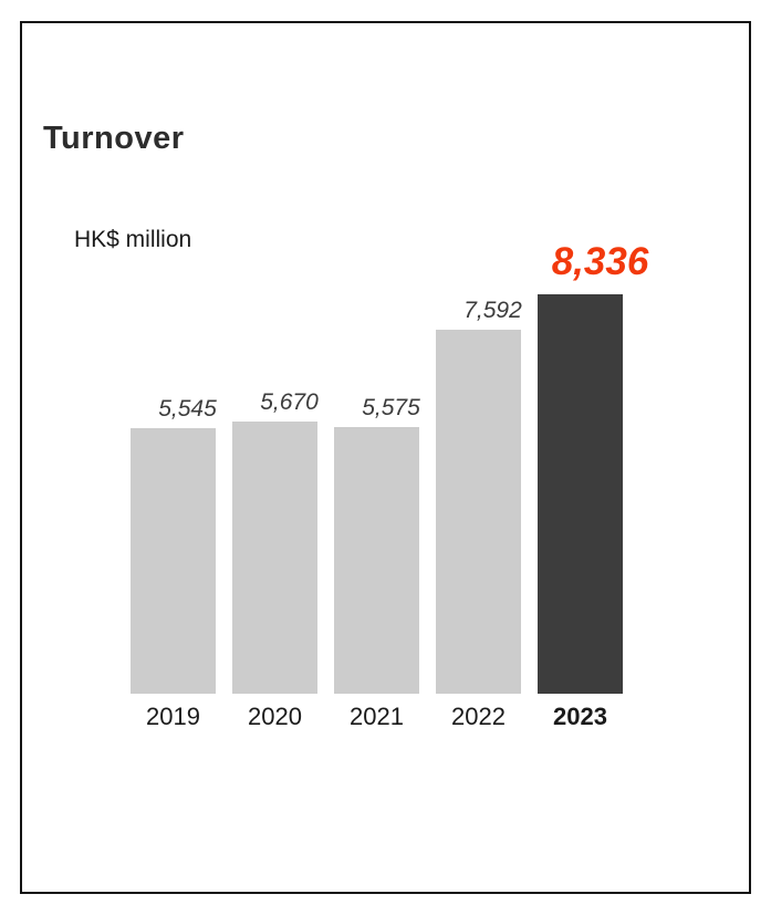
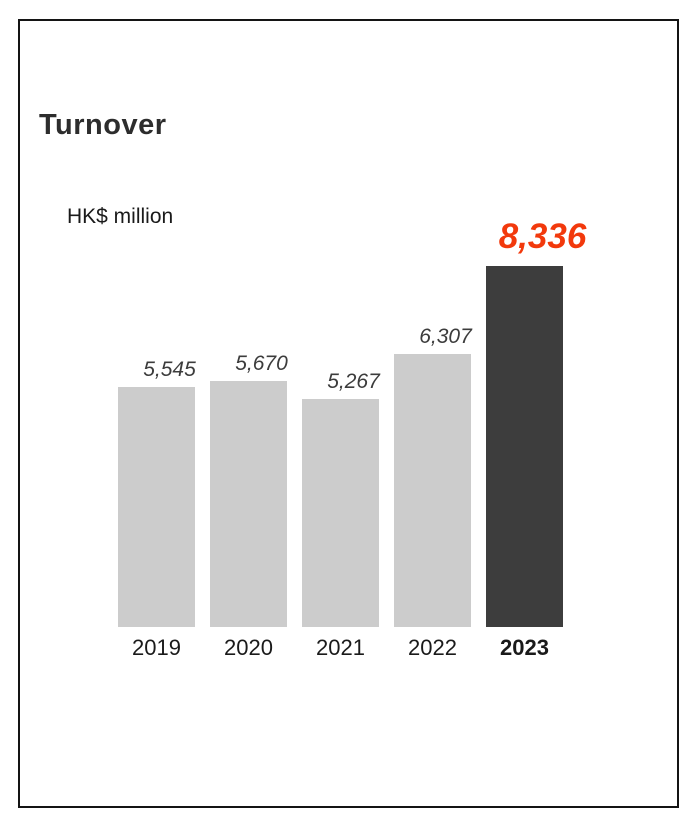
2021: 5,575 -> 5,267
2022: 7,592 -> 6,307
